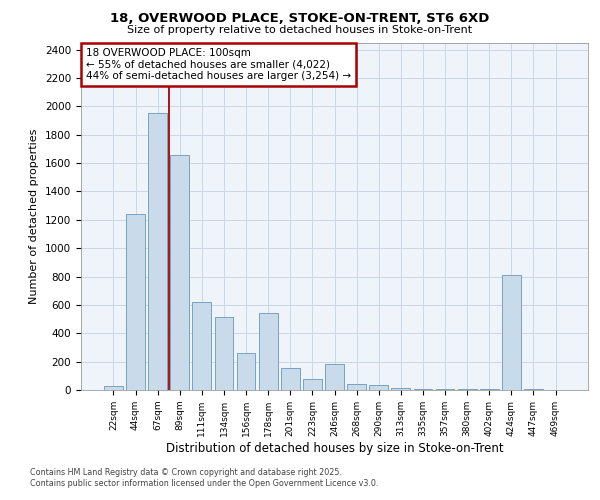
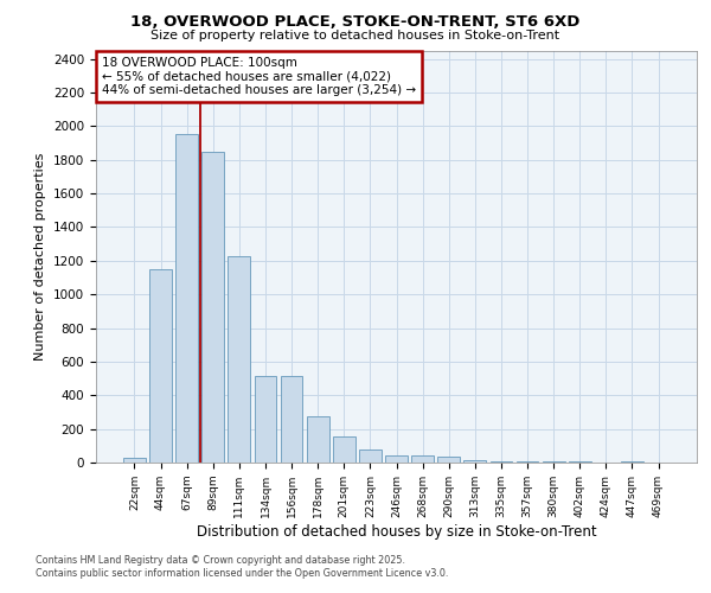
44sqm: 1240 -> 1150
89sqm: 1660 -> 1850
111sqm: 620 -> 1230
156sqm: 260 -> 520
178sqm: 540 -> 280
246sqm: 180 -> 40
424sqm: 810 -> 0
